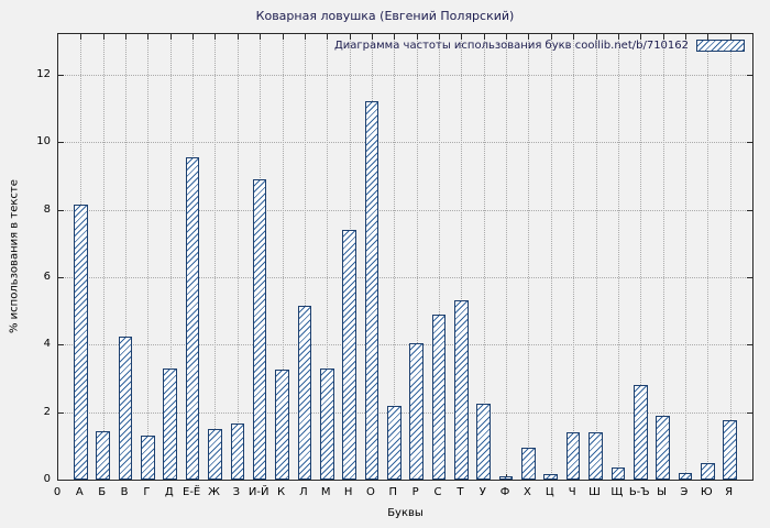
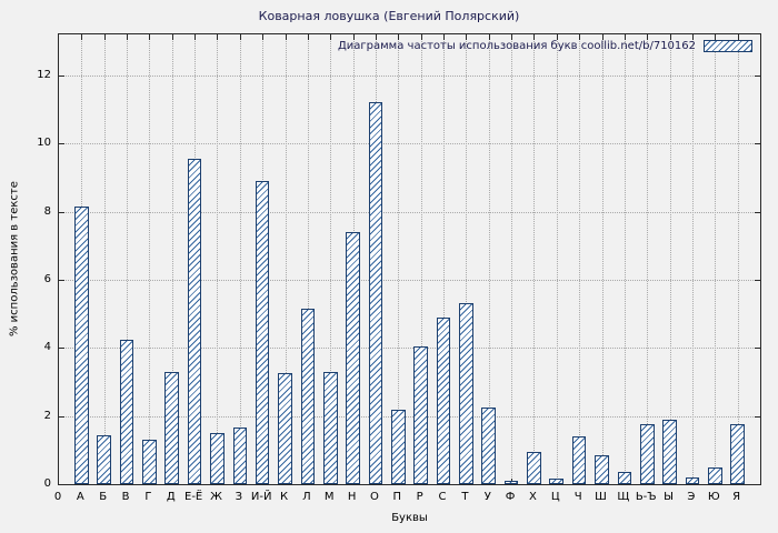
Ш: 1.4 -> 0.8
Ь-Ъ: 2.8 -> 1.8
